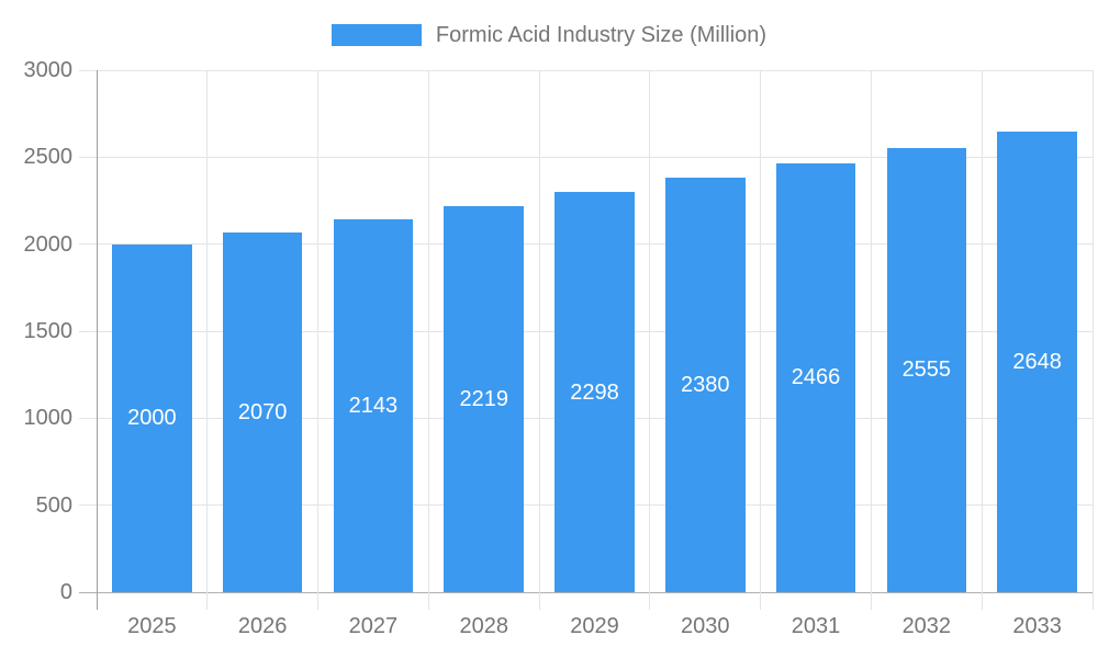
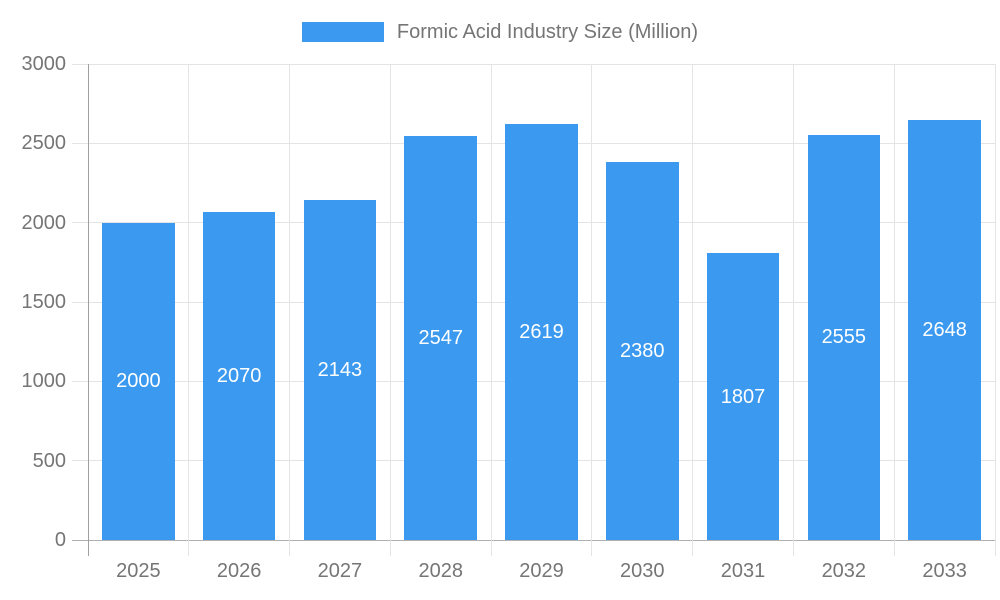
2028: 2219 -> 2547
2029: 2298 -> 2619
2031: 2466 -> 1807
